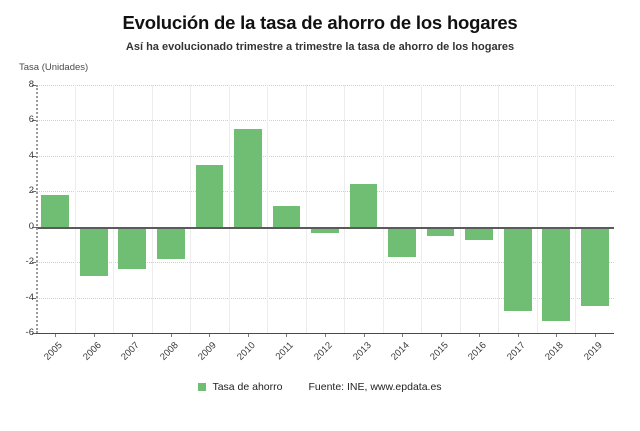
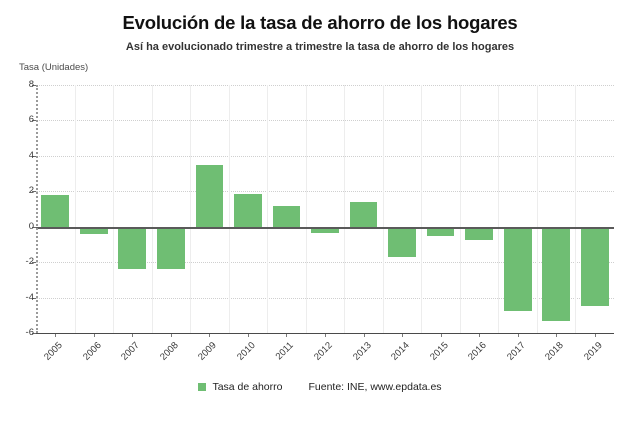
2006: -2.8 -> -0.4
2008: -1.8 -> -2.4
2010: 5.5 -> 1.9
2013: 2.4 -> 1.4
